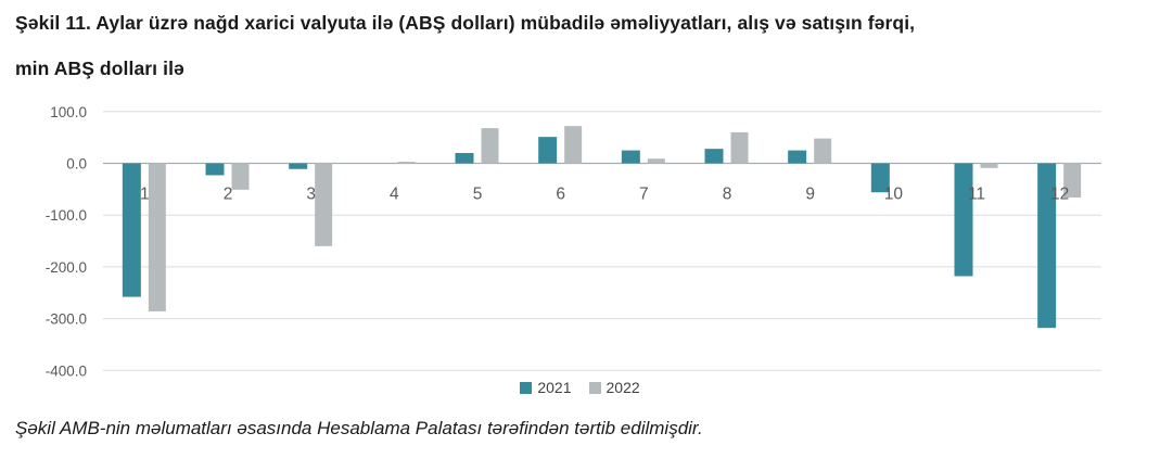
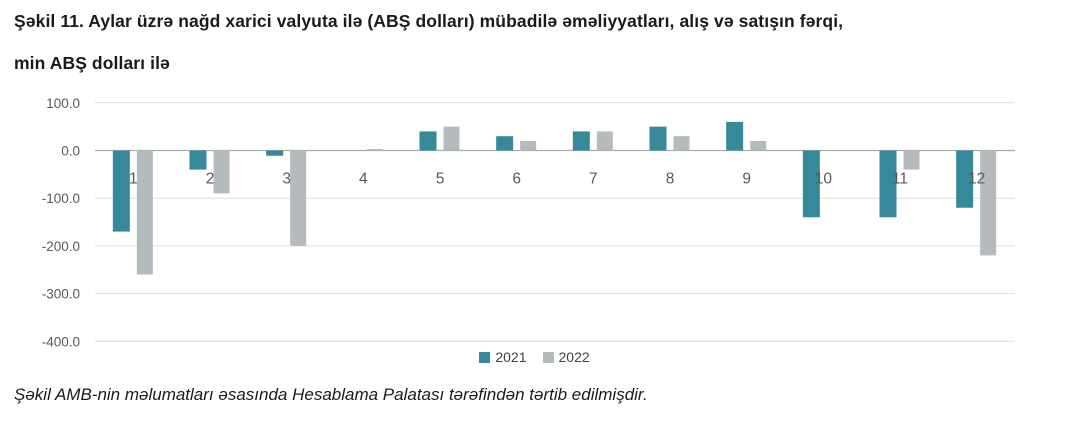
2021/1: -260 -> -170
2022/1: -290 -> -260
2021/2: -20 -> -40
2022/2: -50 -> -90
2022/3: -160 -> -200
2021/5: 20 -> 40
2022/5: 70 -> 50
2021/6: 50 -> 30
2022/6: 70 -> 20
2021/7: 20 -> 40
2022/7: 10 -> 40
2021/8: 30 -> 50
2022/8: 60 -> 30
2021/9: 20 -> 60
2022/9: 50 -> 20
2021/10: -60 -> -140
2021/11: -220 -> -140
2022/11: -10 -> -40
2021/12: -320 -> -120
2022/12: -70 -> -220
